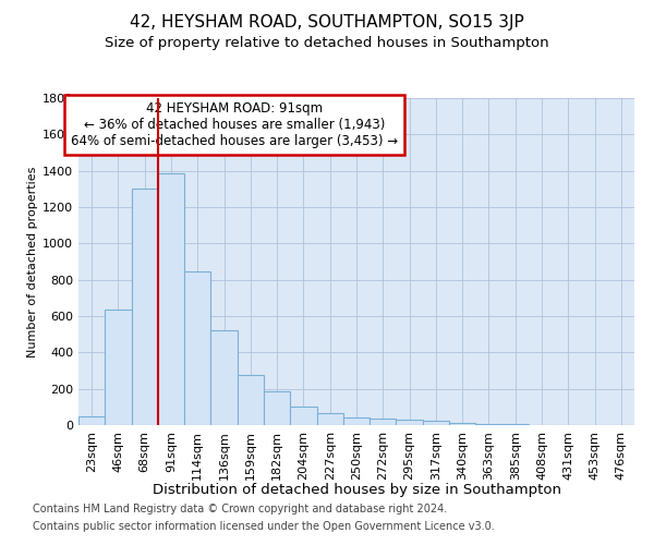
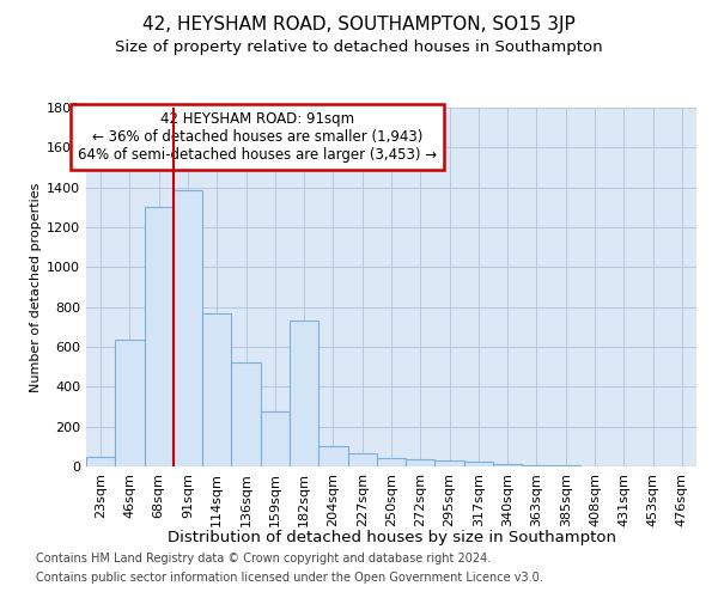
114sqm: 840 -> 770
182sqm: 180 -> 730
